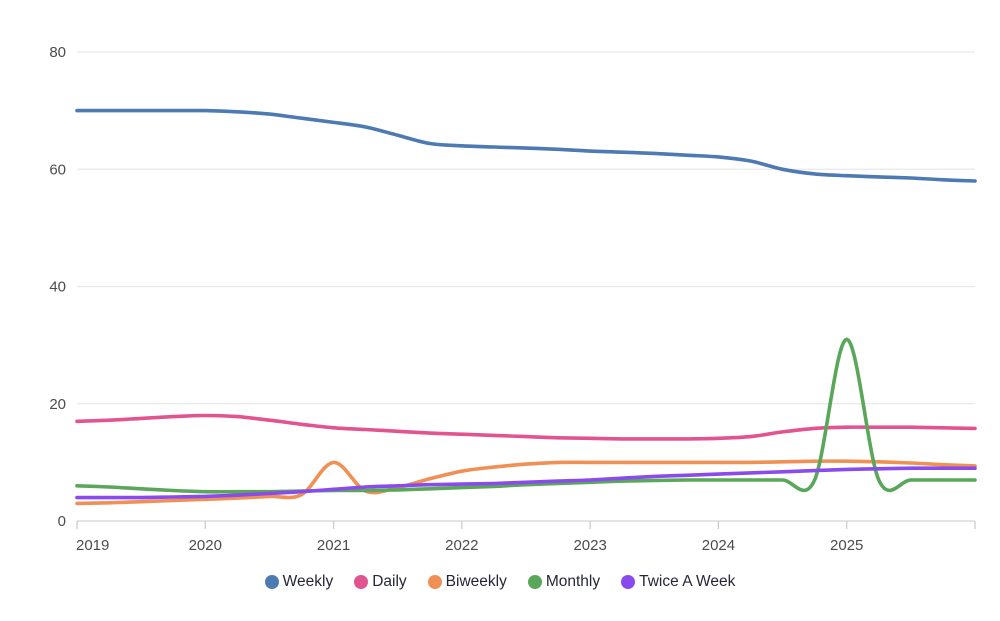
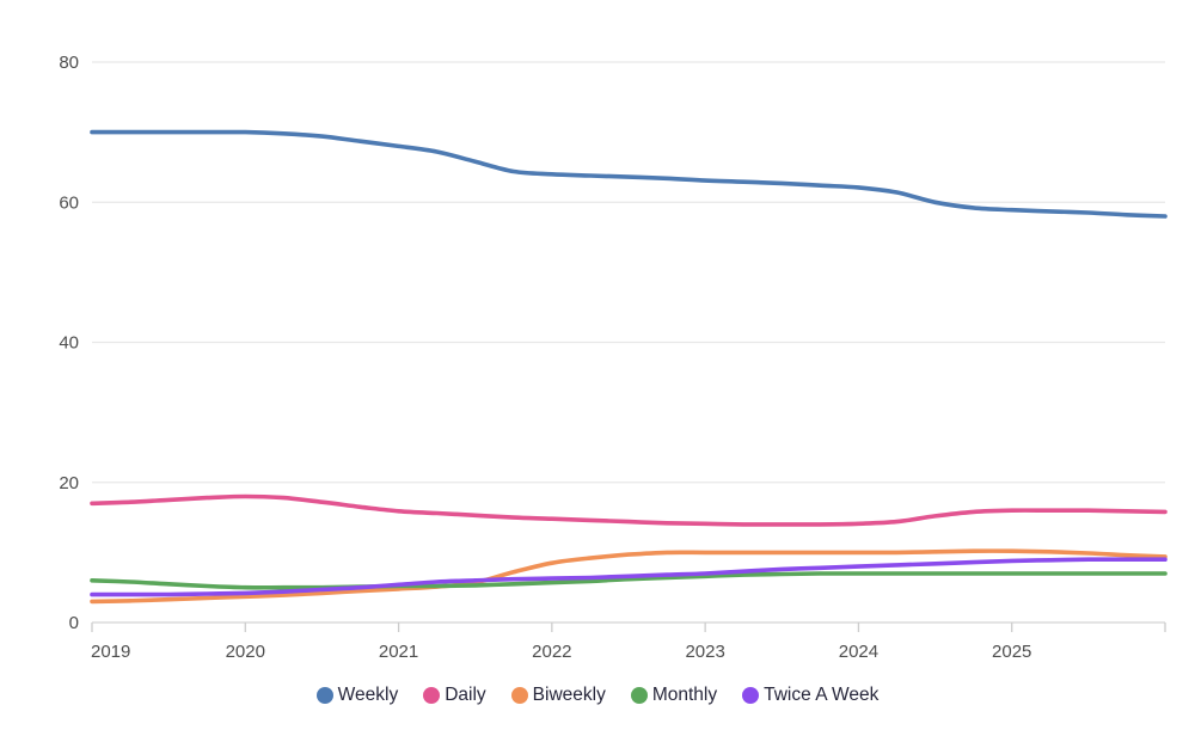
Biweekly/2021: 10 -> 5
Monthly/2025: 31 -> 7
